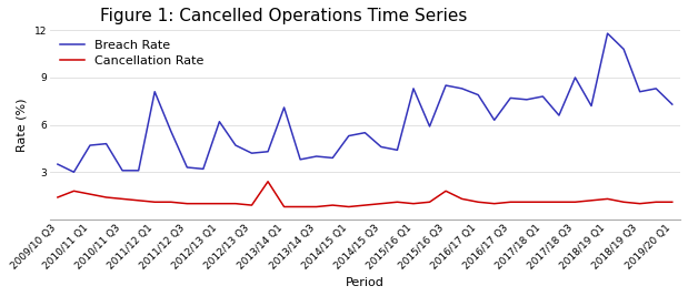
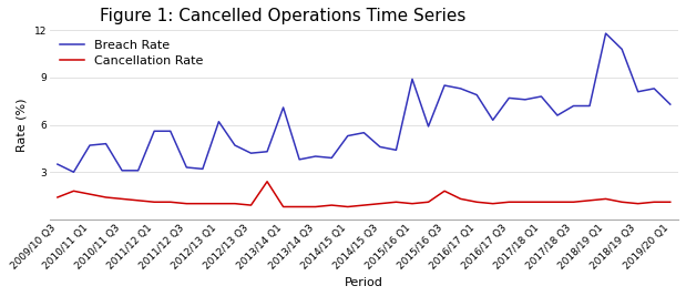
Breach Rate/2011/12 Q1: 8.1 -> 5.6
Breach Rate/2015/16 Q1: 8.3 -> 8.9
Breach Rate/2017/18 Q3: 9.0 -> 7.2
